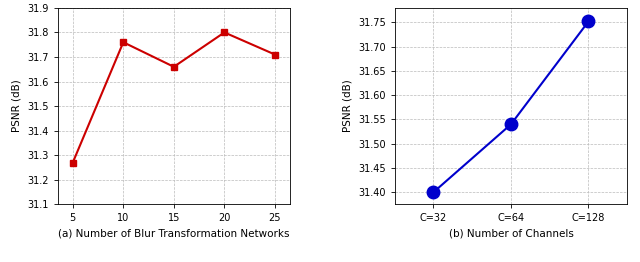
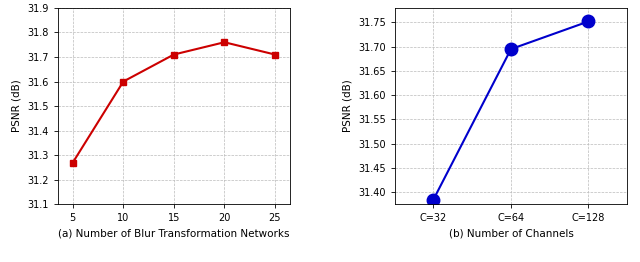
10: 31.76 -> 31.60
15: 31.66 -> 31.71
20: 31.80 -> 31.76
C=32: 31.400 -> 31.385
C=64: 31.540 -> 31.695
